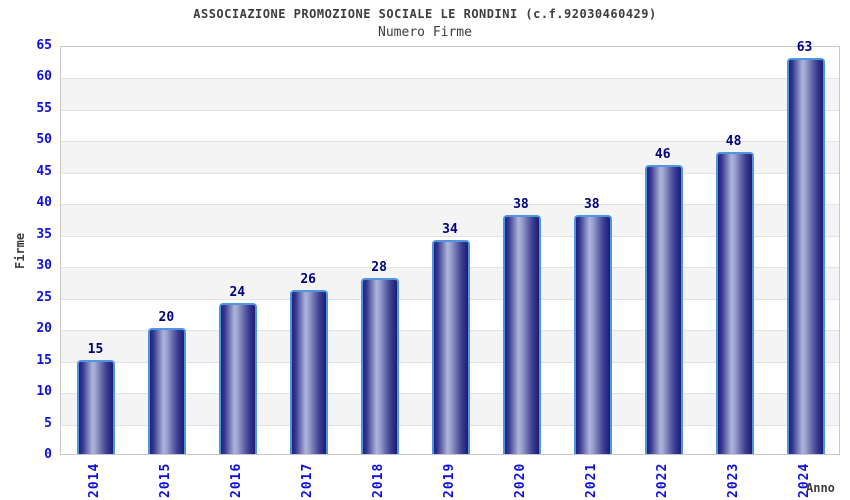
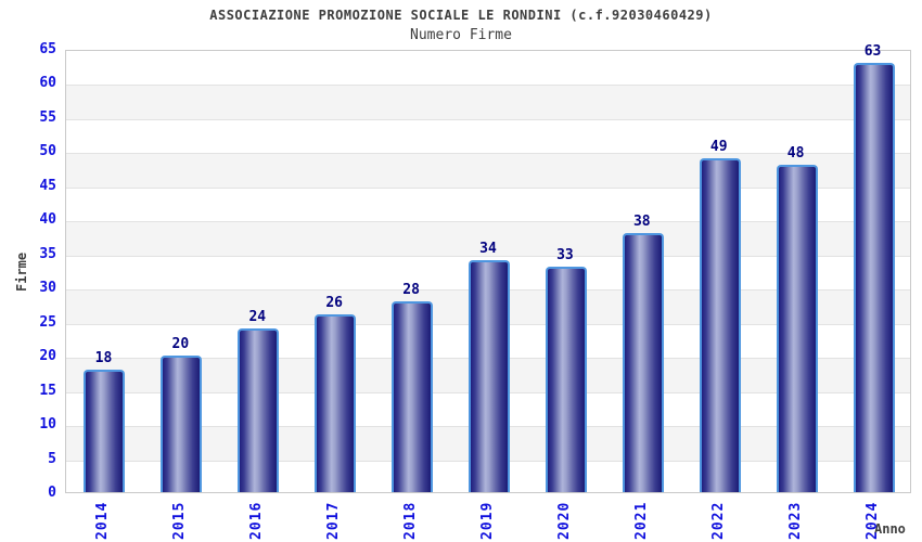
2014: 15 -> 18
2020: 38 -> 33
2022: 46 -> 49
